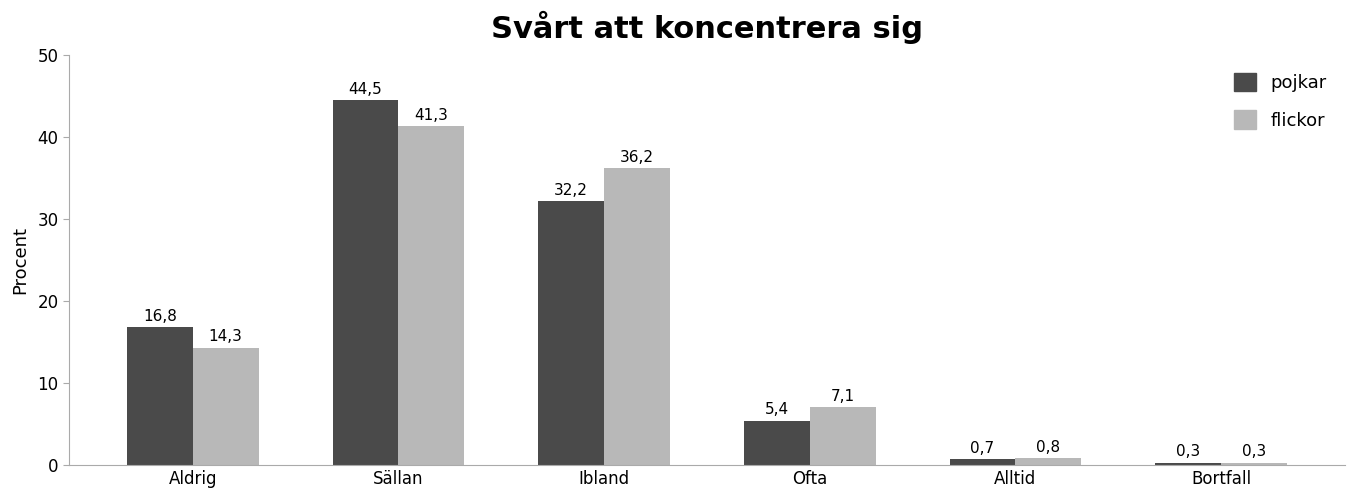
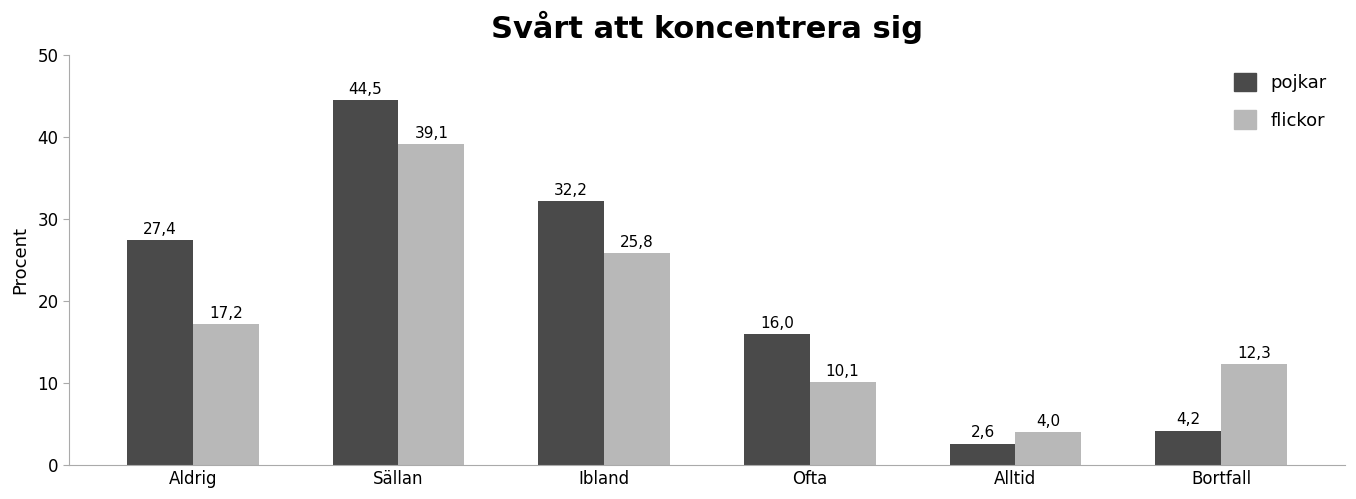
pojkar/Aldrig: 16,8 -> 27,4
flickor/Aldrig: 14,3 -> 17,2
flickor/Sällan: 41,3 -> 39,1
flickor/Ibland: 36,2 -> 25,8
pojkar/Ofta: 5,4 -> 16,0
flickor/Ofta: 7,1 -> 10,1
pojkar/Alltid: 0,7 -> 2,6
flickor/Alltid: 0,8 -> 4,0
pojkar/Bortfall: 0,3 -> 4,2
flickor/Bortfall: 0,3 -> 12,3
